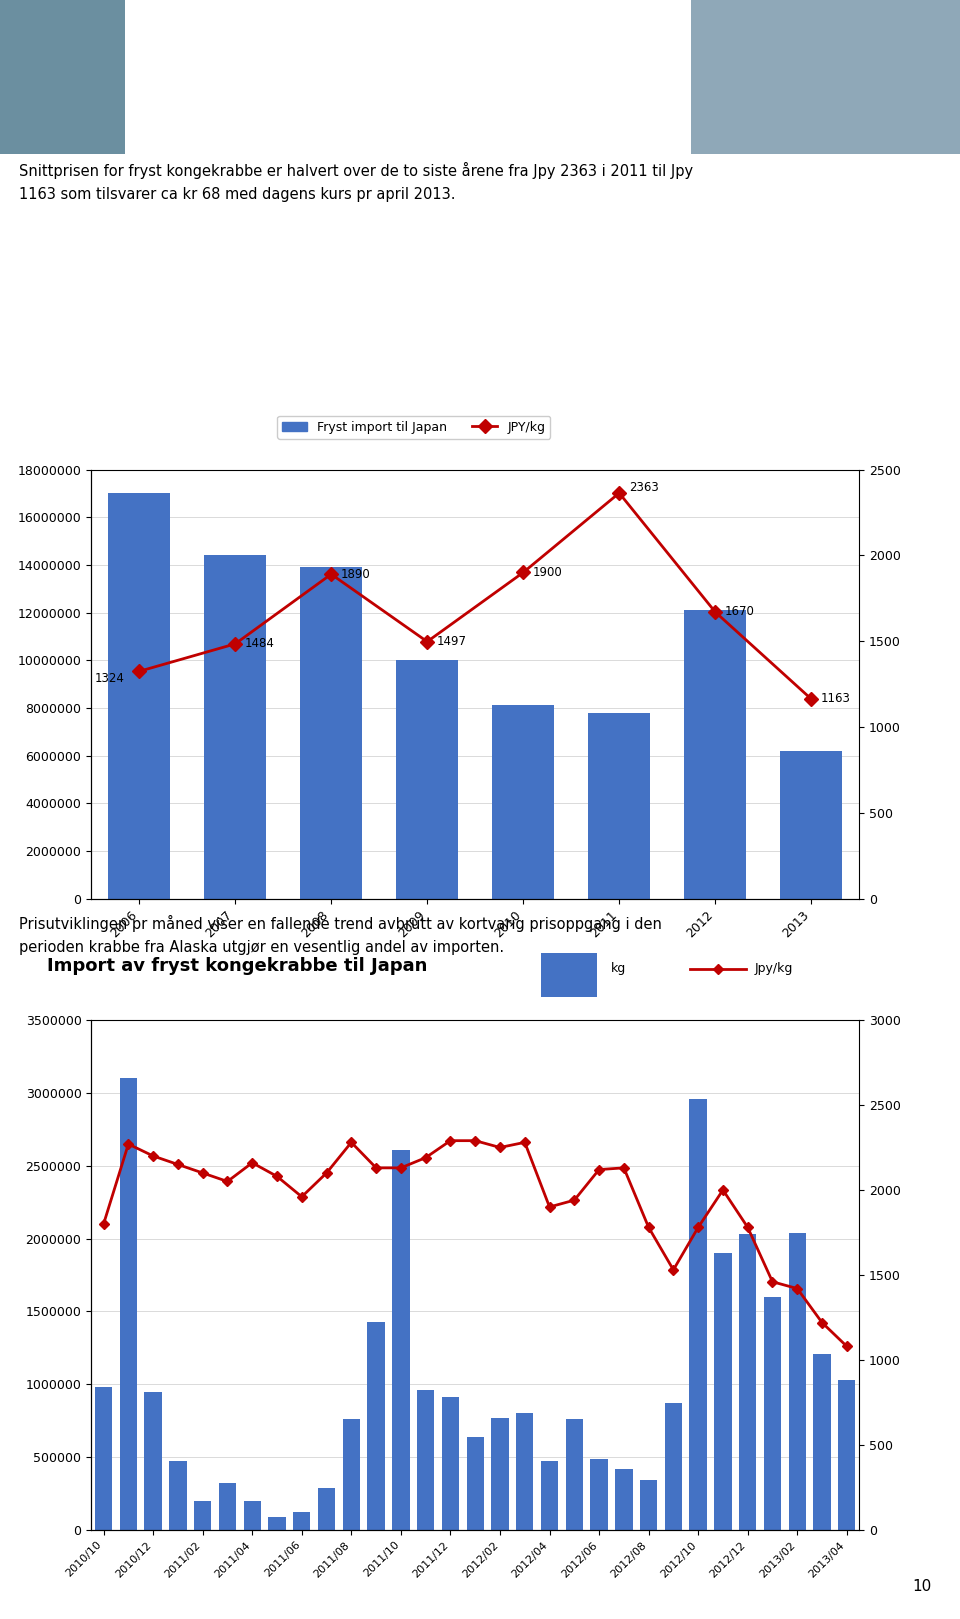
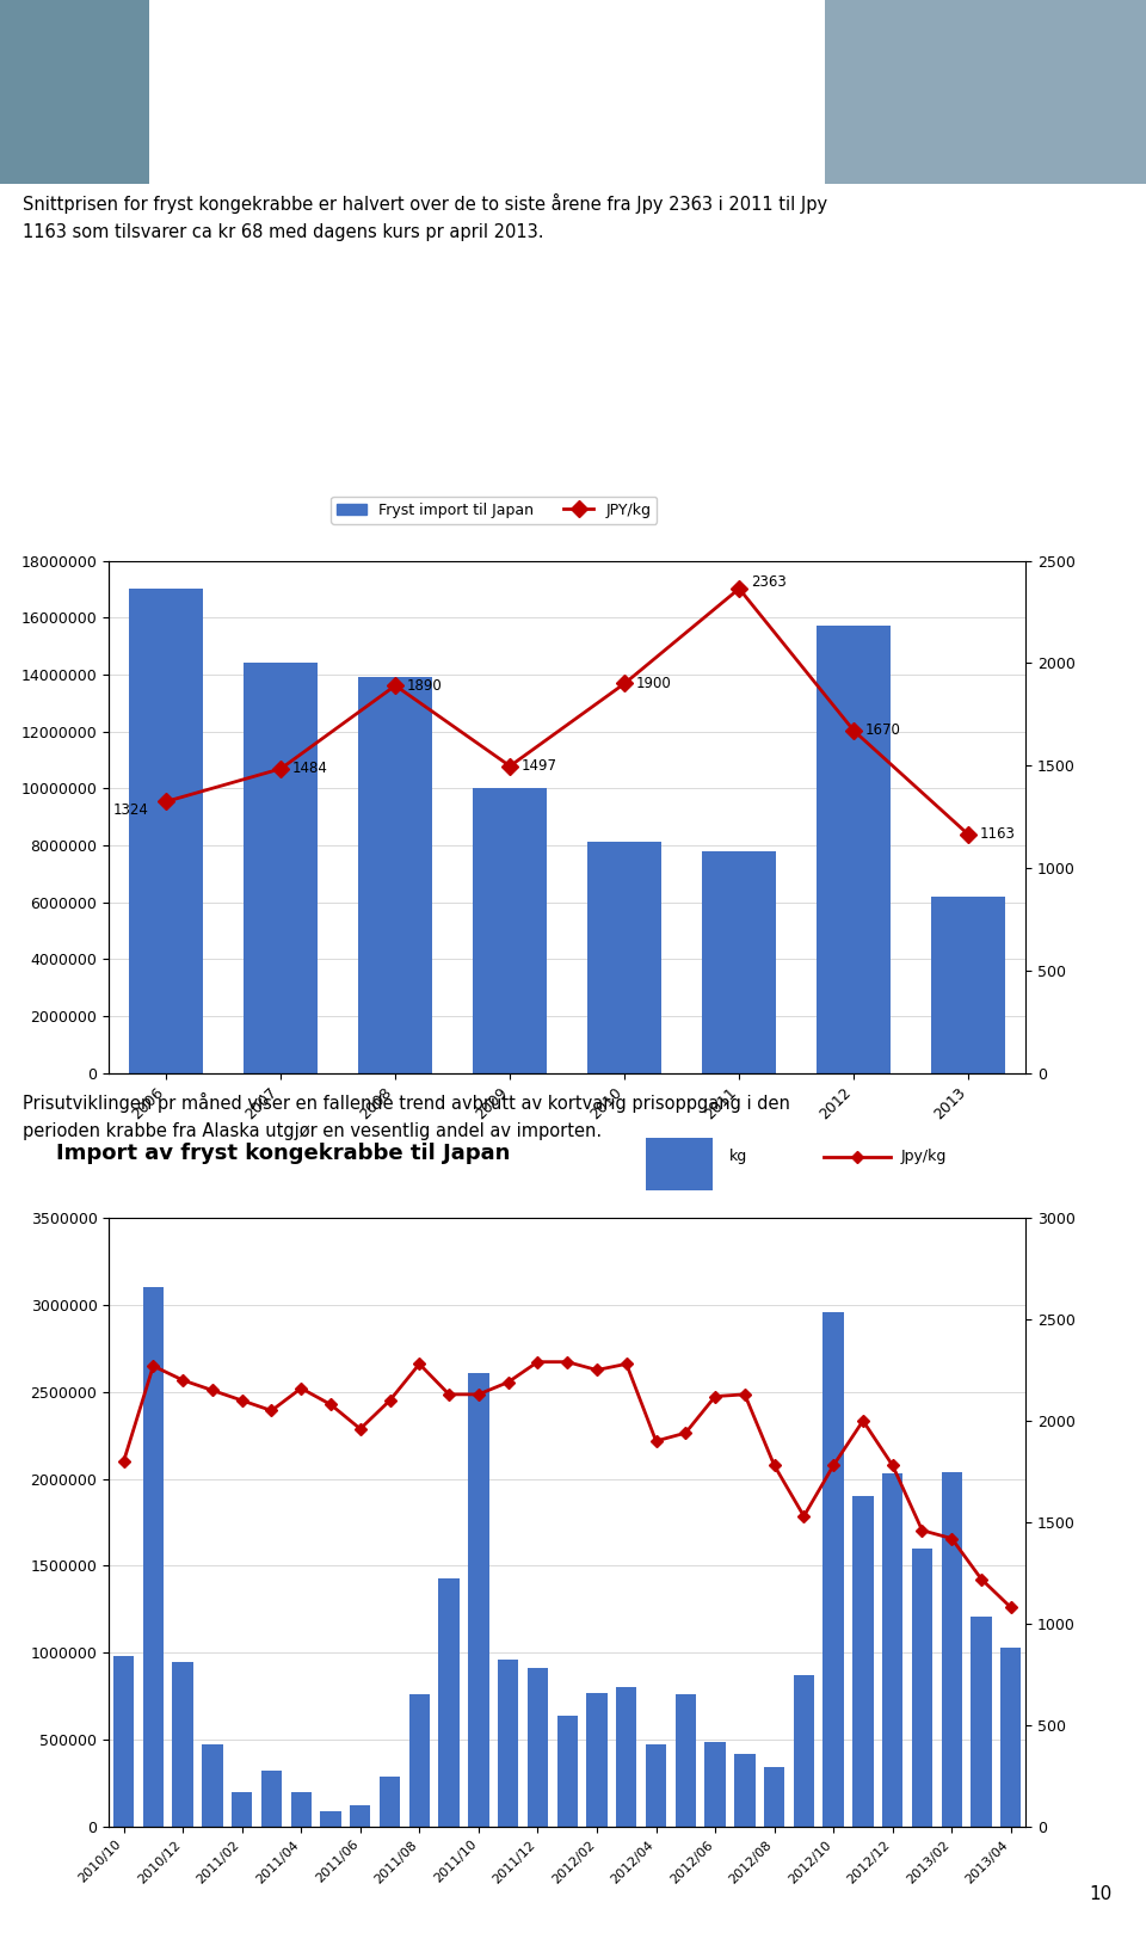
Fryst import til Japan/2012: 12100000 -> 15700000
